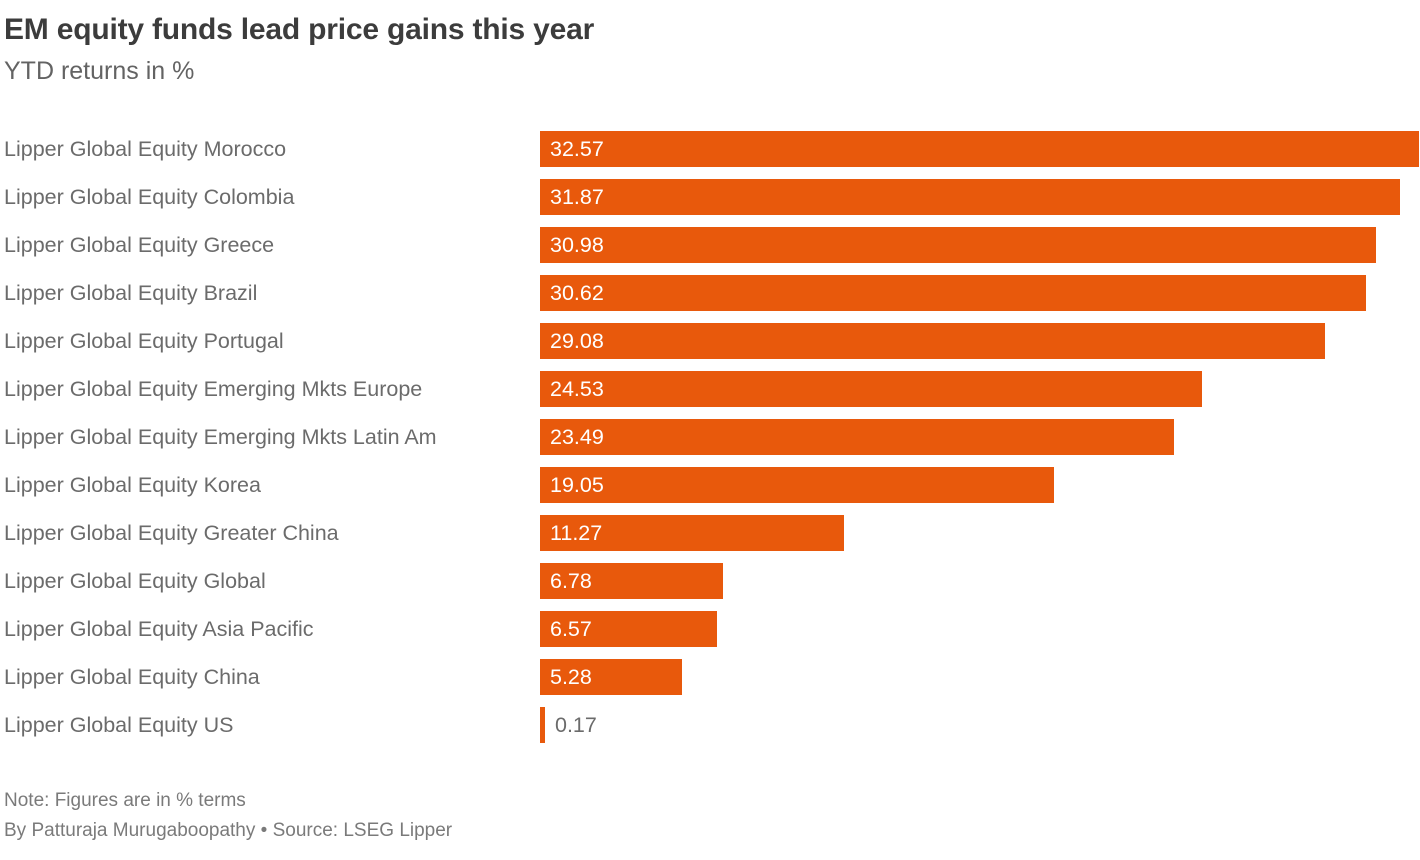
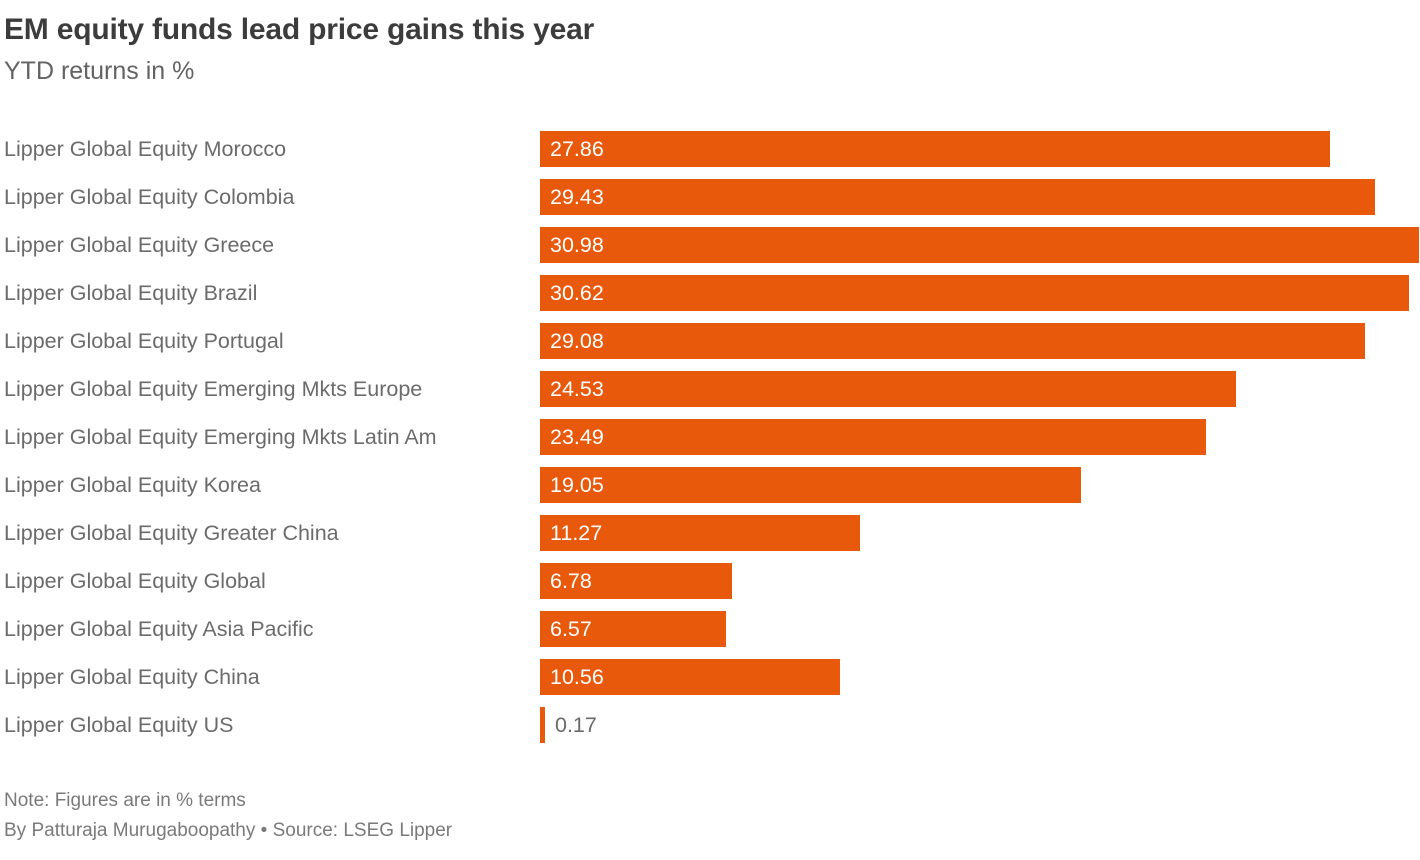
Lipper Global Equity Morocco: 32.57 -> 27.86
Lipper Global Equity Colombia: 31.87 -> 29.43
Lipper Global Equity China: 5.28 -> 10.56
